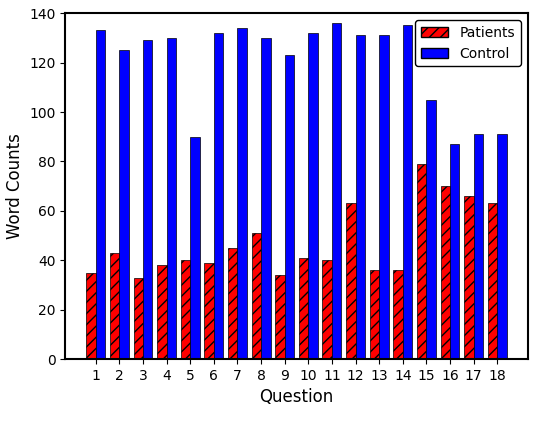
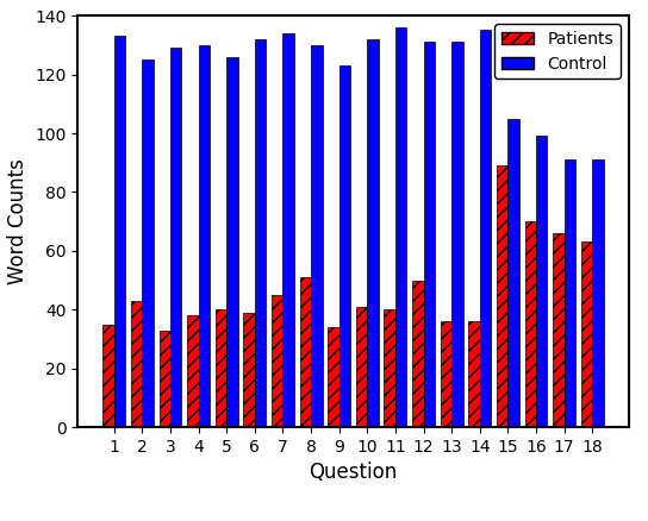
Control/5: 90 -> 126
Patients/12: 63 -> 50
Patients/15: 79 -> 89
Control/16: 87 -> 99
